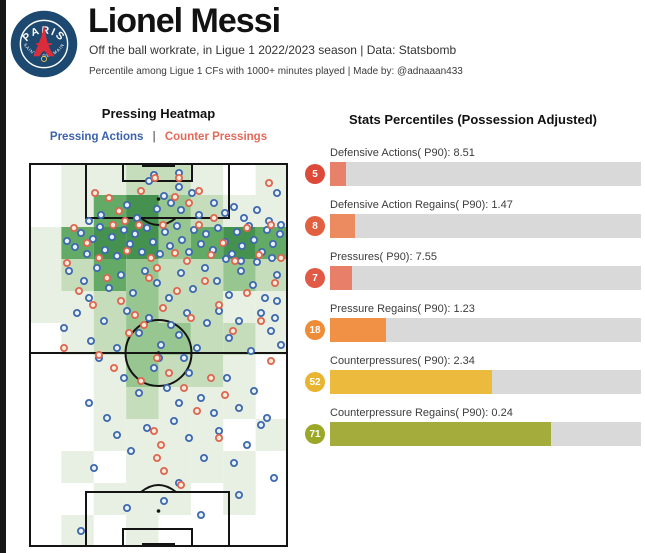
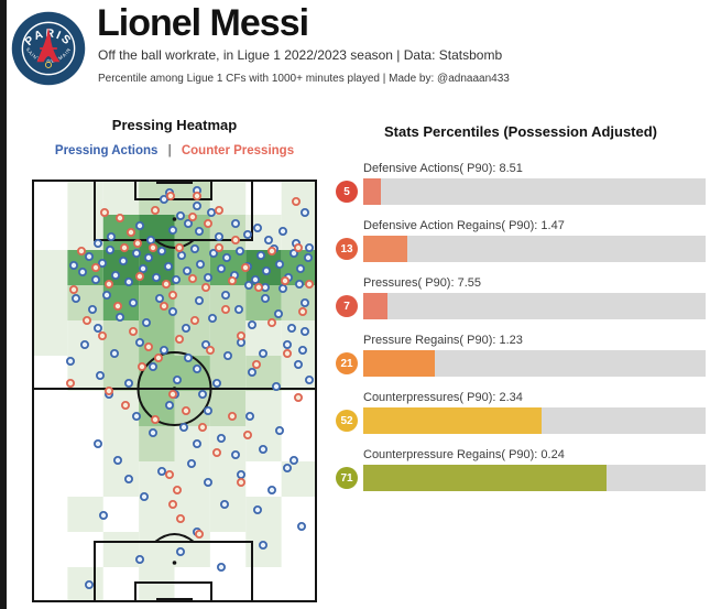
Stats Percentiles (Possession Adjusted)/Defensive Action Regains( P90): 1.47: 8 -> 13
Stats Percentiles (Possession Adjusted)/Pressure Regains( P90): 1.23: 18 -> 21
